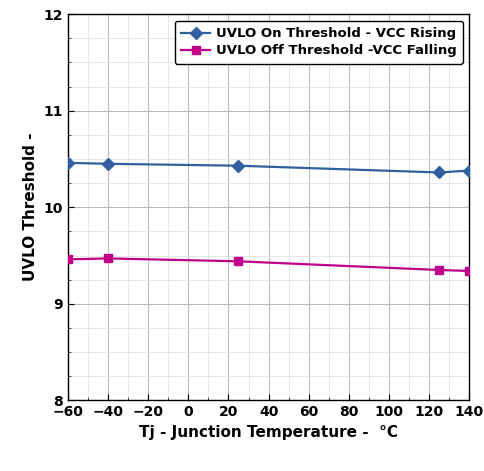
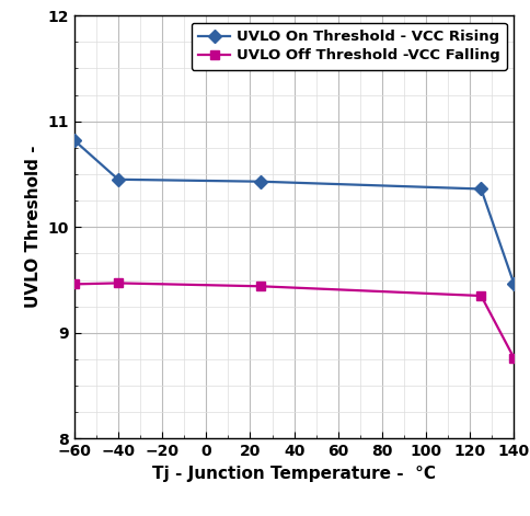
UVLO On Threshold - VCC Rising/−60: 10.46 -> 10.82
UVLO On Threshold - VCC Rising/140: 10.38 -> 9.46
UVLO Off Threshold -VCC Falling/140: 9.34 -> 8.76
